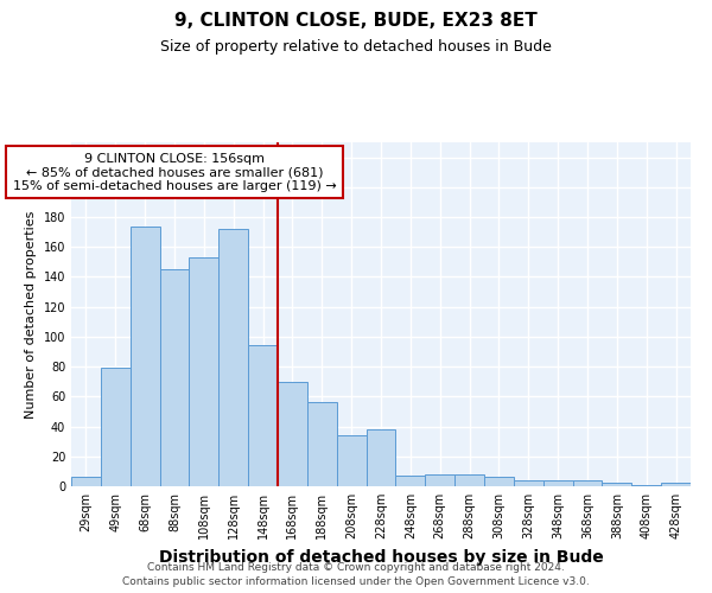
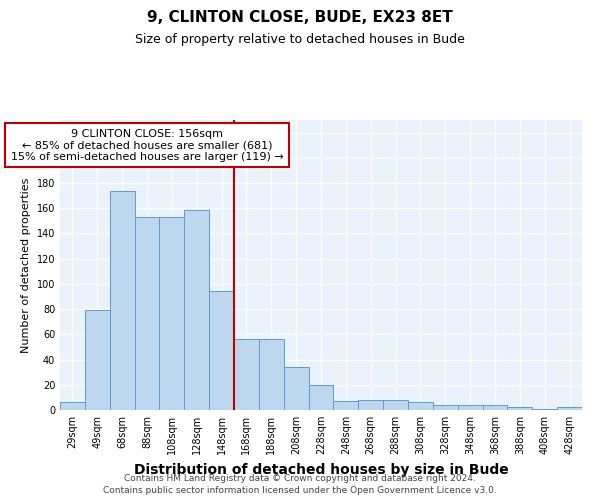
88sqm: 145 -> 153
128sqm: 172 -> 159
168sqm: 70 -> 56
228sqm: 38 -> 20
